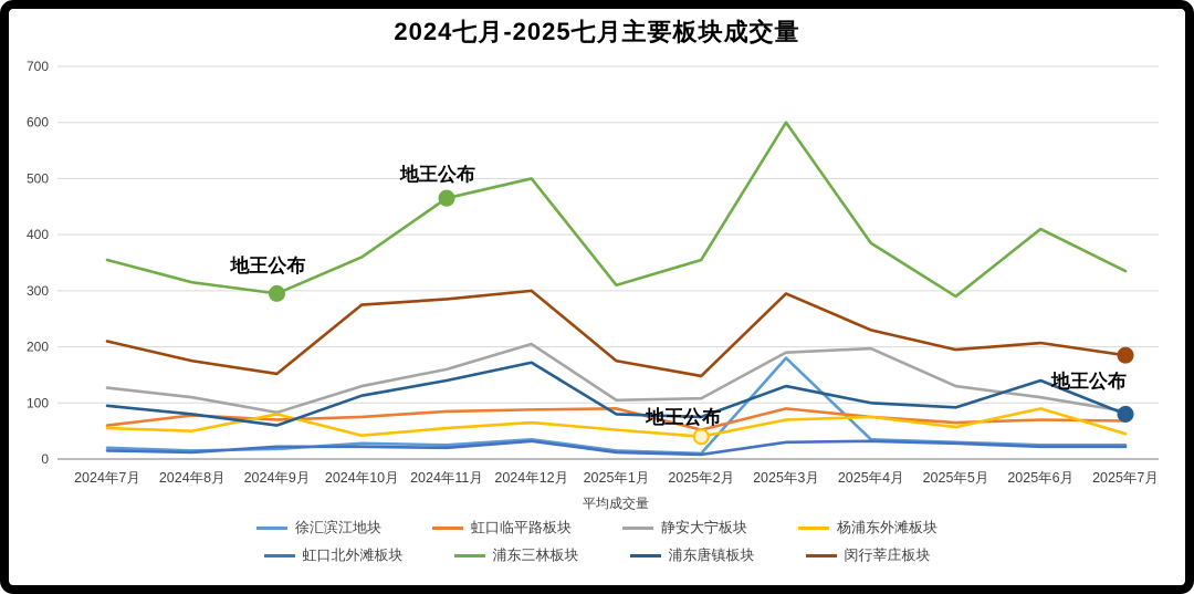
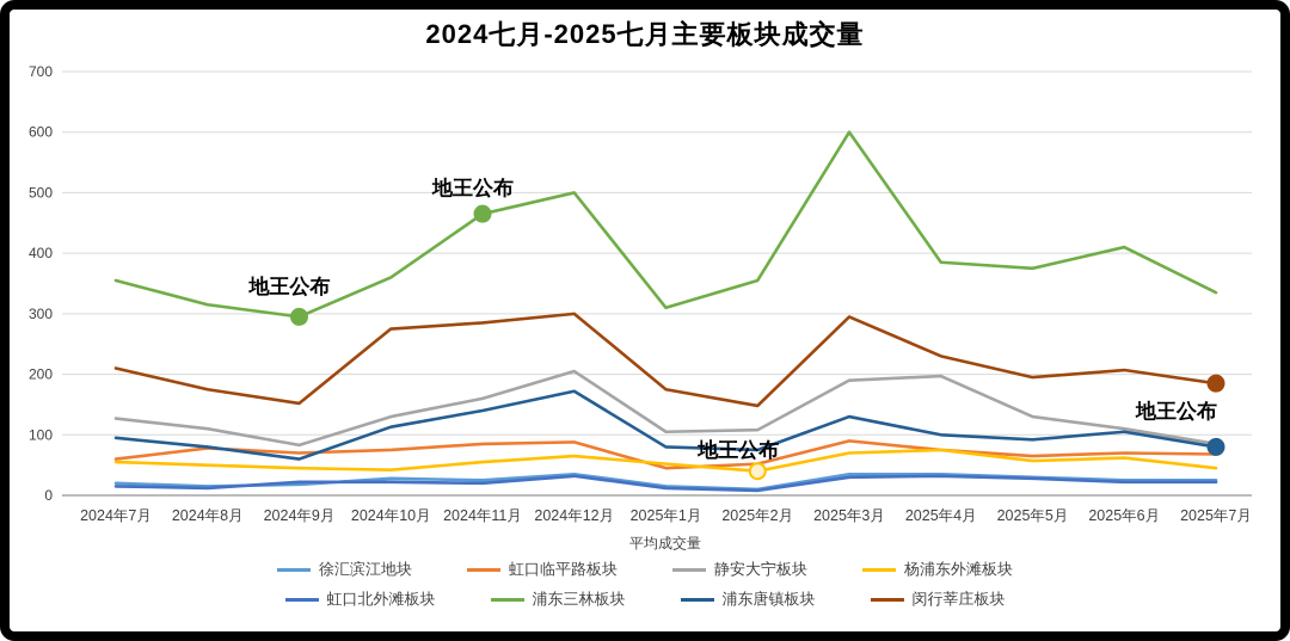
杨浦东外滩板块/2024年9月: 80 -> 40
虹口临平路板块/2025年1月: 90 -> 40
徐汇滨江地块/2025年3月: 180 -> 40
浦东三林板块/2025年5月: 290 -> 380
杨浦东外滩板块/2025年6月: 90 -> 60
浦东唐镇板块/2025年6月: 140 -> 100
